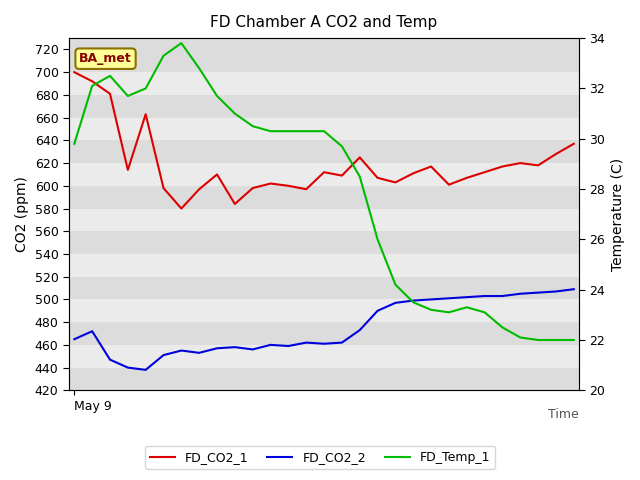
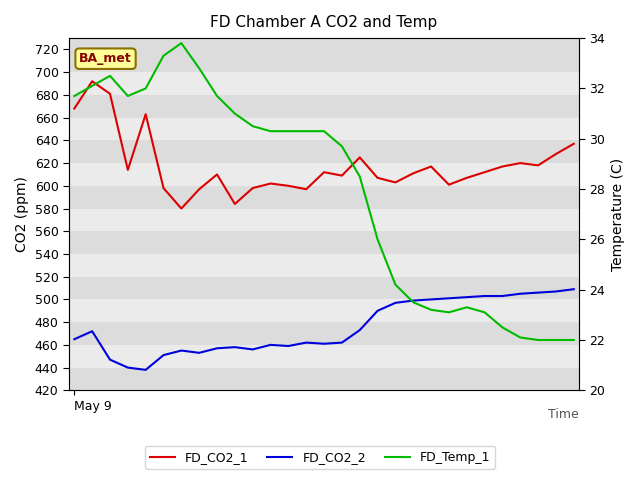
FD_CO2_1/May 9: 700 -> 668
FD_Temp_1/May 9: 29.8 -> 31.7
